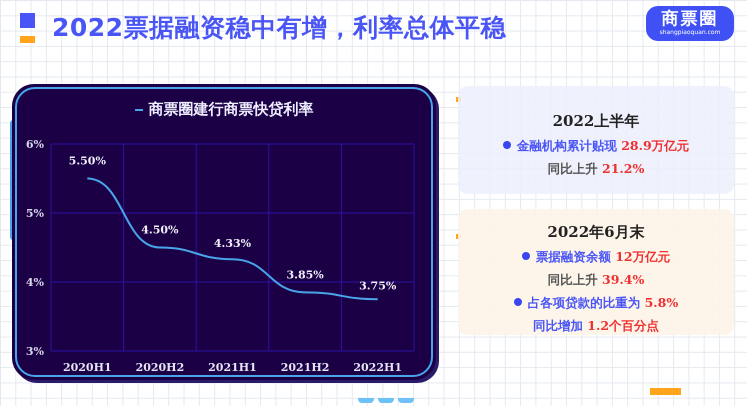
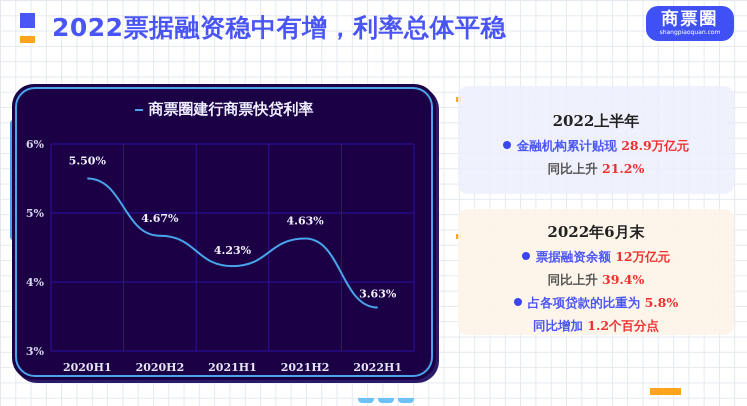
2020H2: 4.50% -> 4.67%
2021H1: 4.33% -> 4.23%
2021H2: 3.85% -> 4.63%
2022H1: 3.75% -> 3.63%
